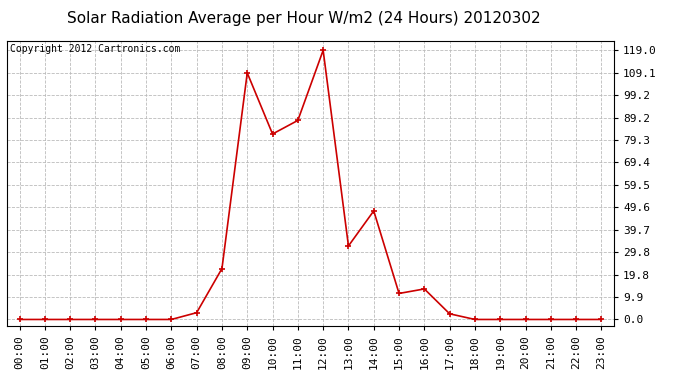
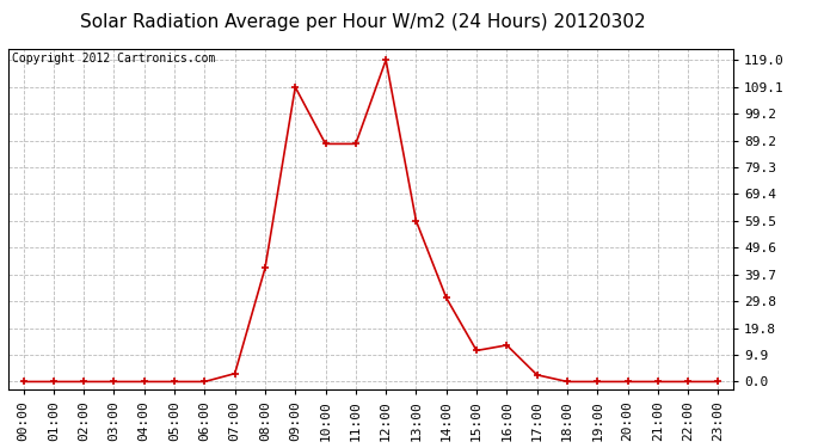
08:00: 22.5 -> 42.0
10:00: 82.0 -> 88.0
13:00: 32.5 -> 59.5
14:00: 48.0 -> 31.0
